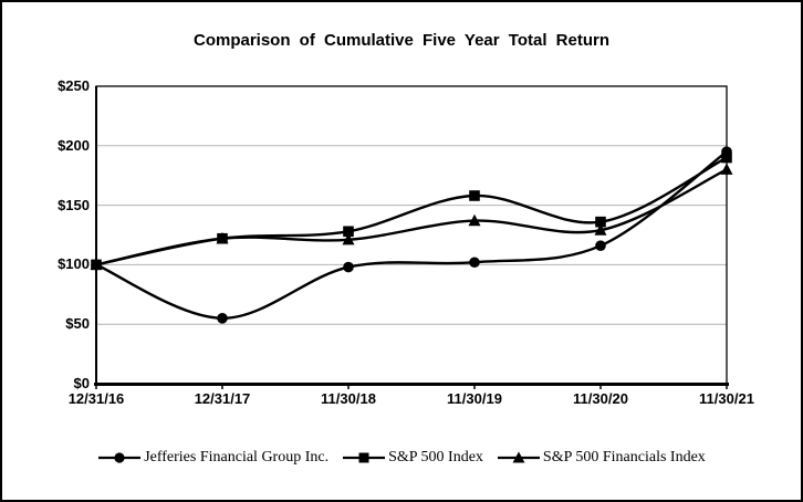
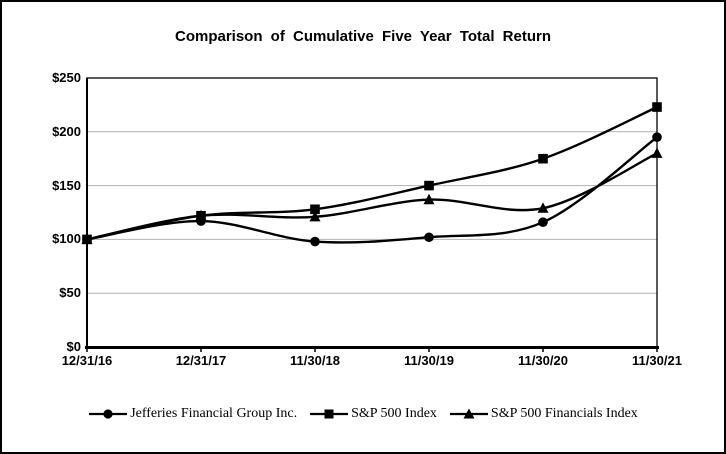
Jefferies Financial Group Inc./12/31/17: $55 -> $117
S&P 500 Index/11/30/19: $158 -> $150
S&P 500 Index/11/30/20: $136 -> $175
S&P 500 Index/11/30/21: $190 -> $223
